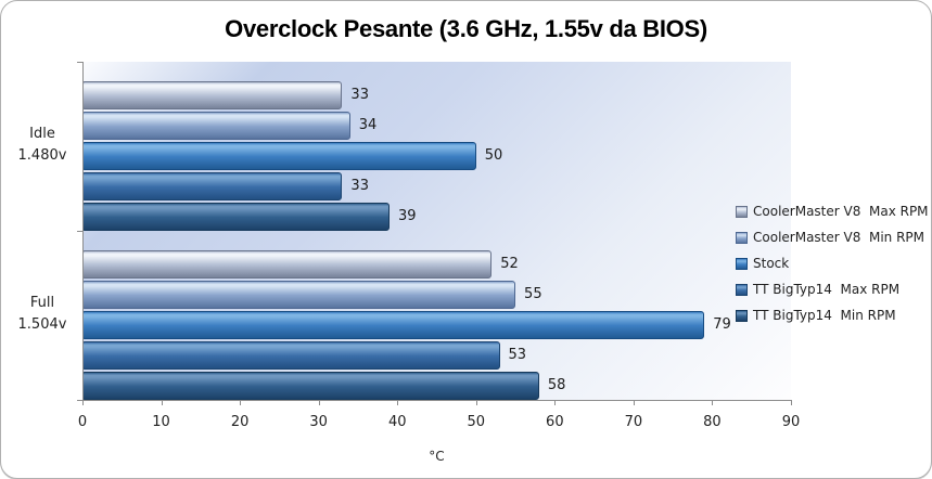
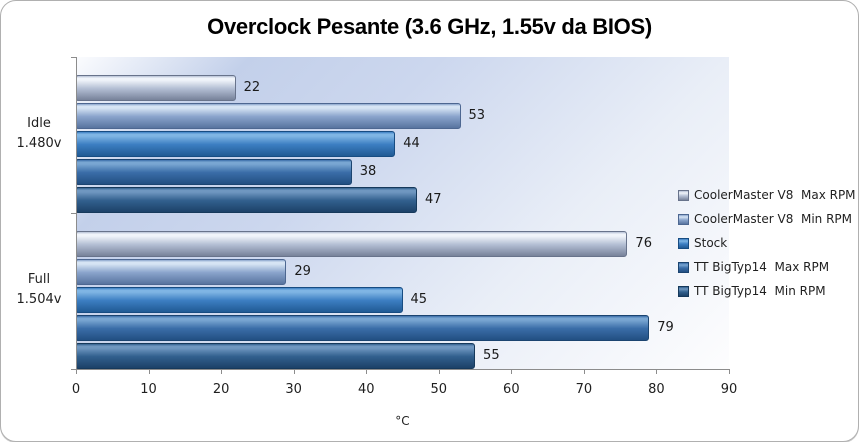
CoolerMaster V8 Max RPM/Idle 1.480v: 33 -> 22
CoolerMaster V8 Min RPM/Idle 1.480v: 34 -> 53
Stock/Idle 1.480v: 50 -> 44
TT BigTyp14 Max RPM/Idle 1.480v: 33 -> 38
TT BigTyp14 Min RPM/Idle 1.480v: 39 -> 47
CoolerMaster V8 Max RPM/Full 1.504v: 52 -> 76
CoolerMaster V8 Min RPM/Full 1.504v: 55 -> 29
Stock/Full 1.504v: 79 -> 45
TT BigTyp14 Max RPM/Full 1.504v: 53 -> 79
TT BigTyp14 Min RPM/Full 1.504v: 58 -> 55
